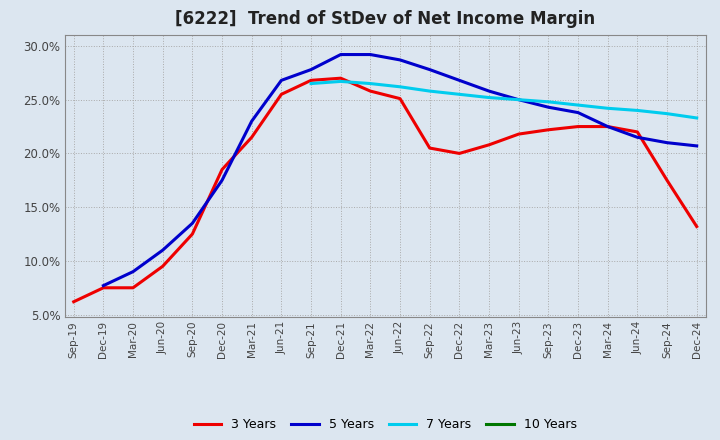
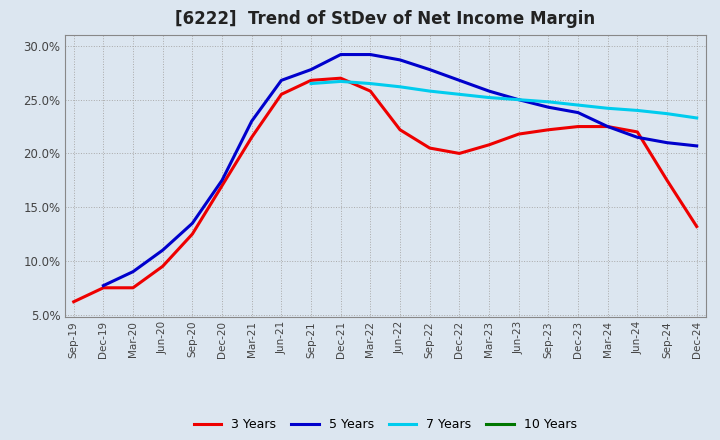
3 Years/Dec-20: 18.5% -> 17.0%
3 Years/Jun-22: 25.1% -> 22.2%
